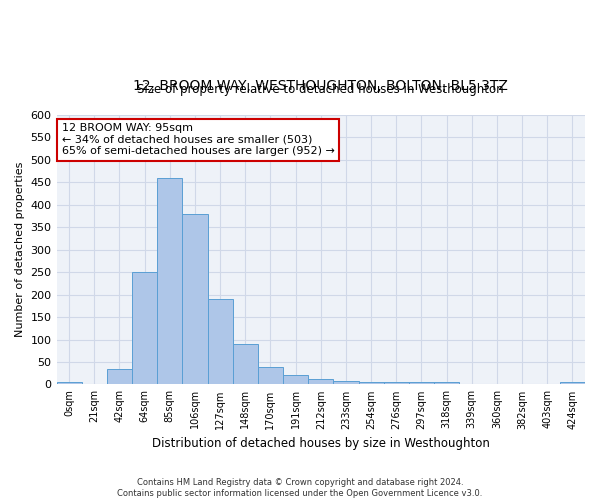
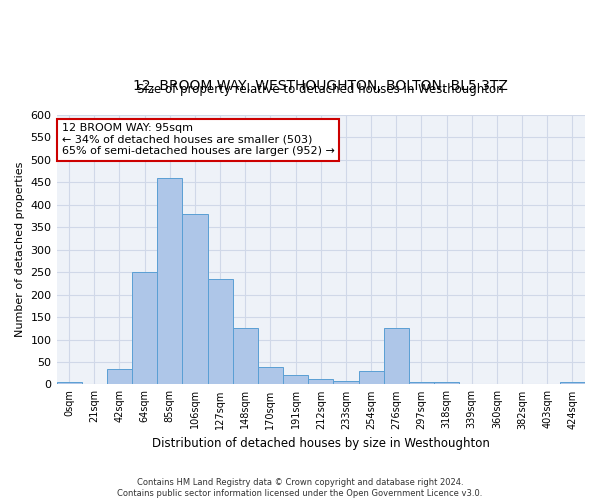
127sqm: 190 -> 235
148sqm: 90 -> 125
254sqm: 6 -> 30
276sqm: 5 -> 125
